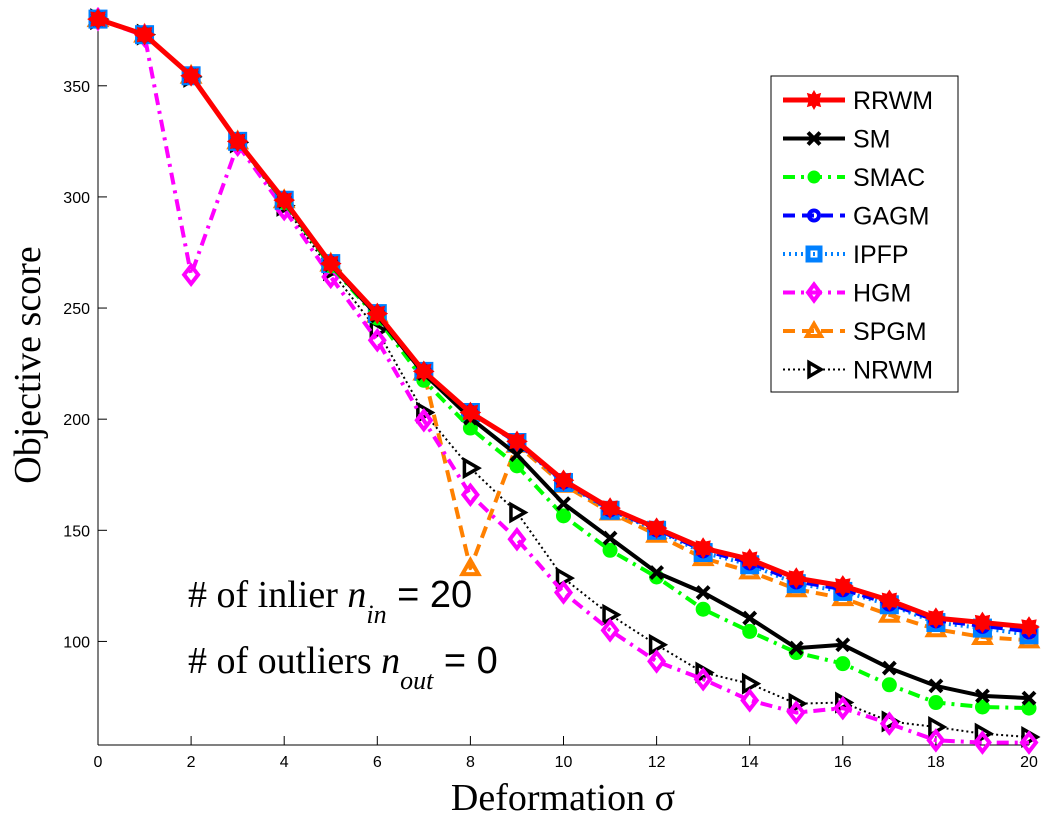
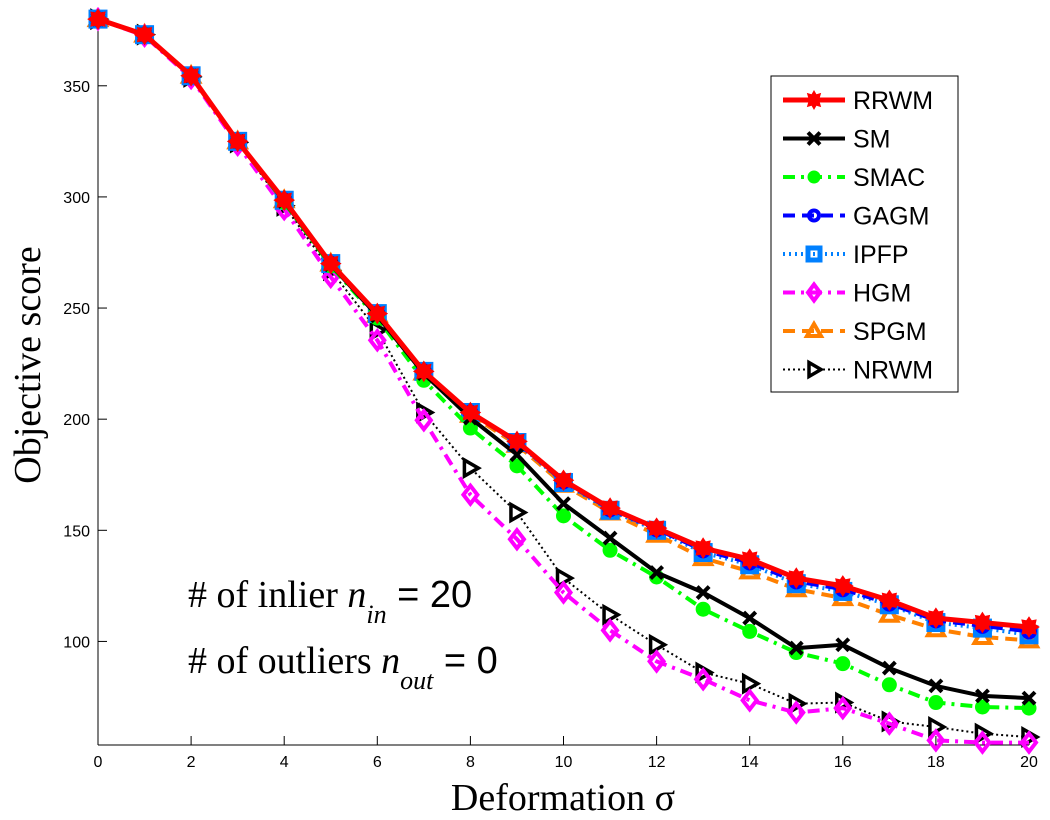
HGM/2: 265 -> 354
SPGM/8: 133 -> 202
